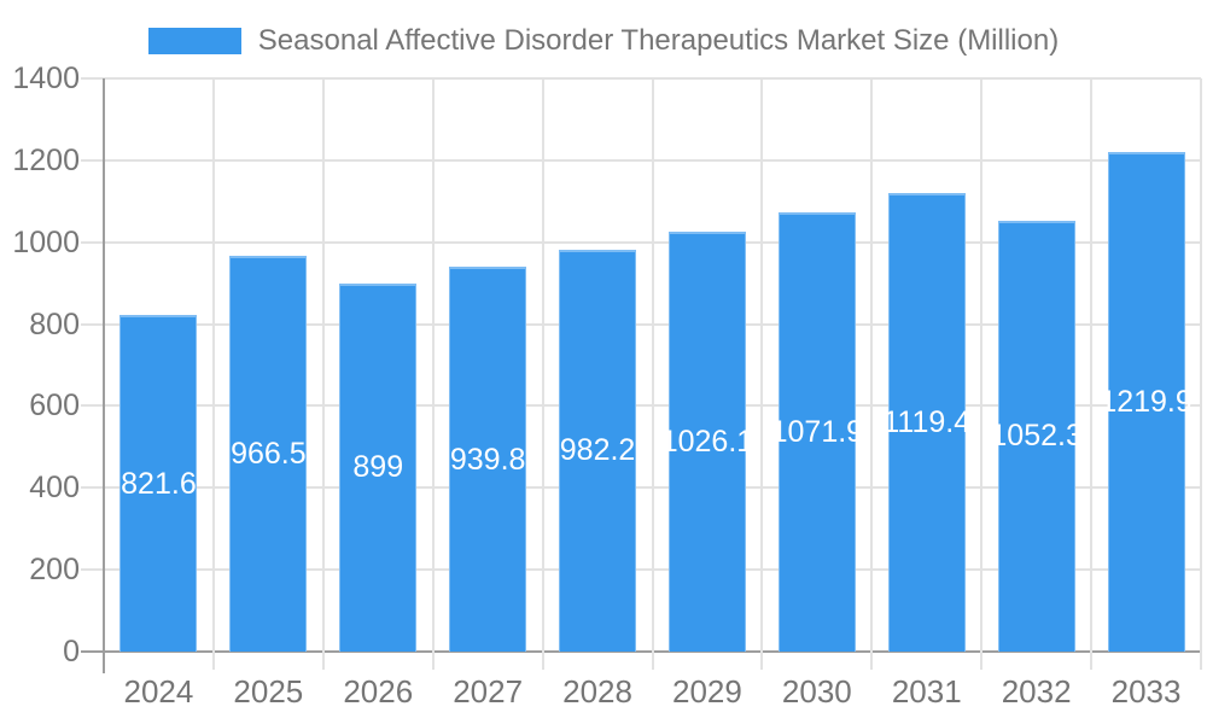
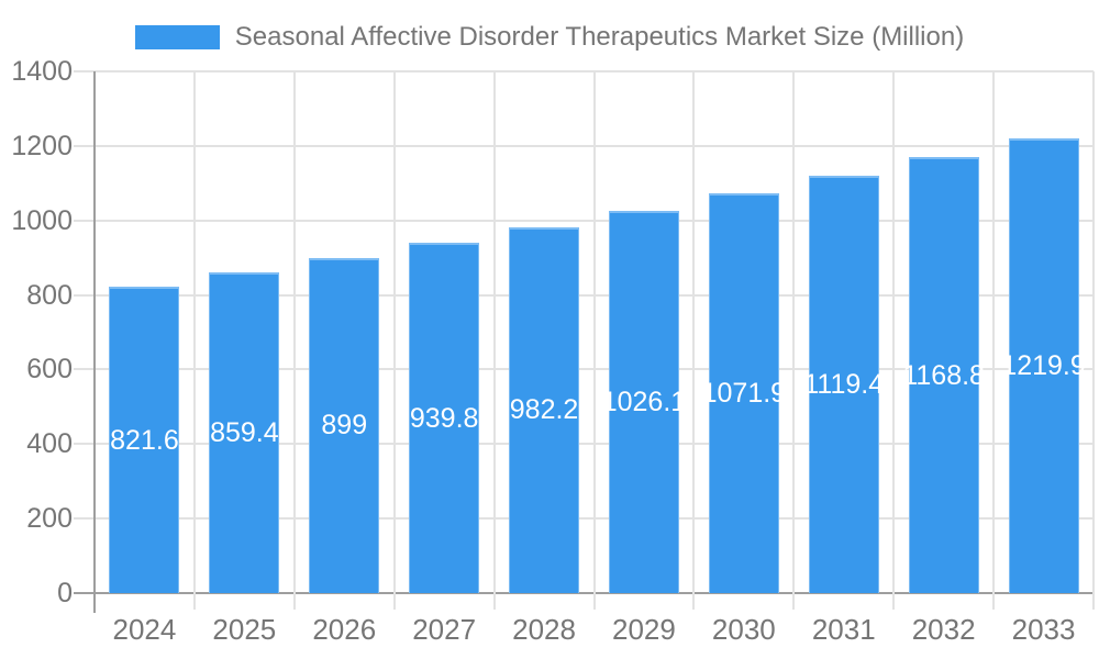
2025: 966.5 -> 859.4
2032: 1052.3 -> 1168.8
